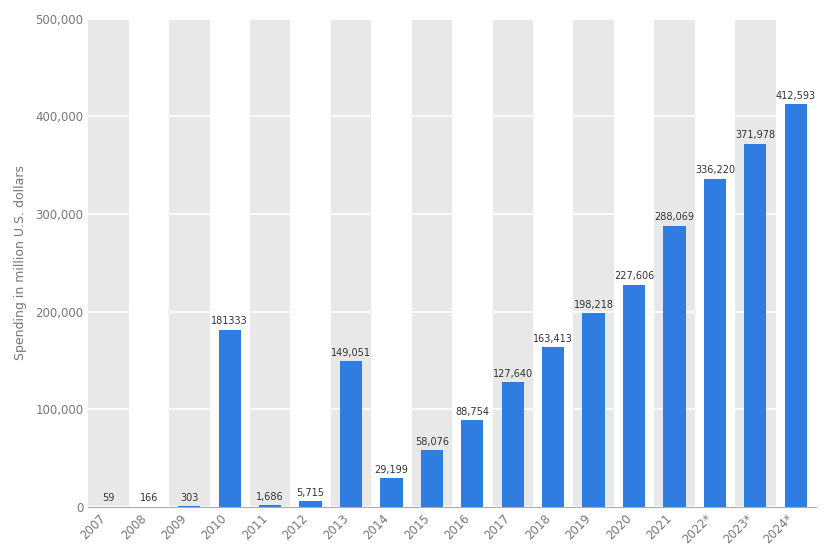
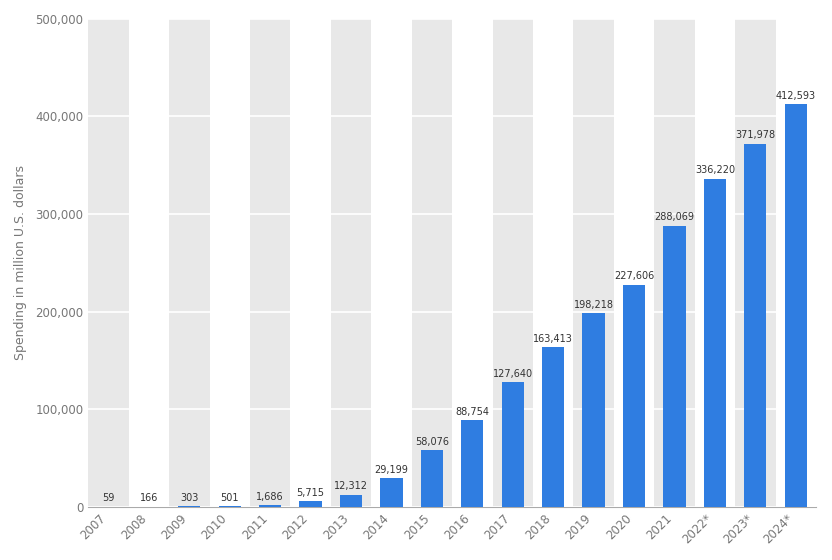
2010: 181333 -> 501
2013: 149,051 -> 12,312
